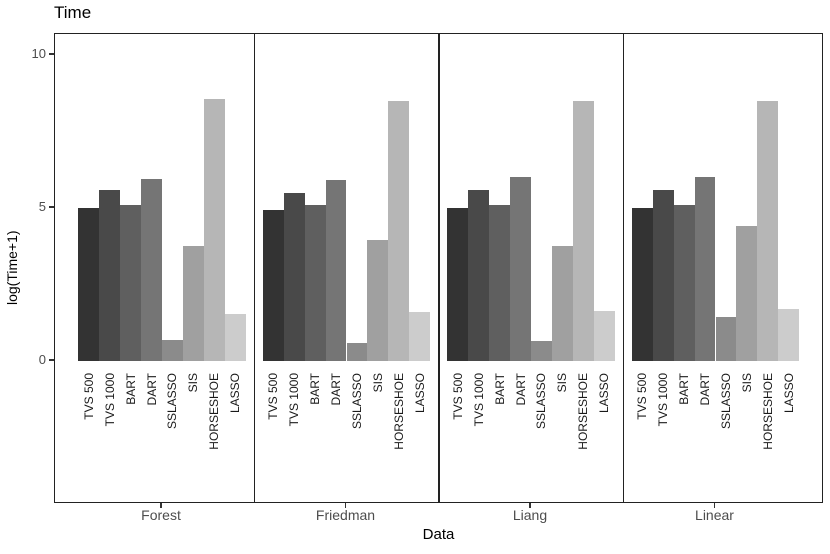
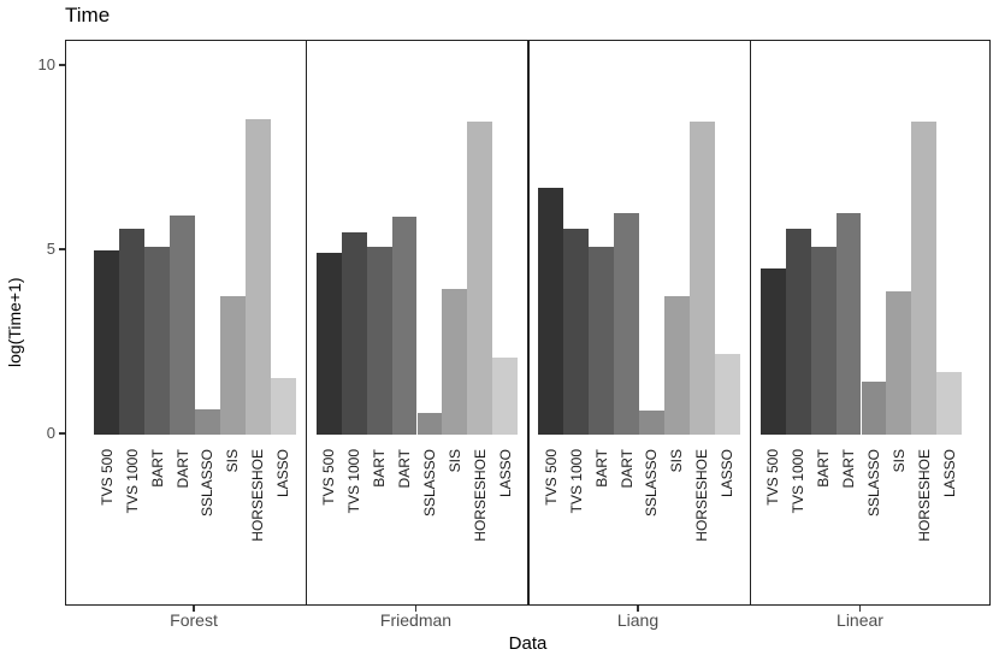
LASSO/Friedman: 1.6 -> 2.1
TVS 500/Liang: 5.0 -> 6.7
LASSO/Liang: 1.6 -> 2.2
TVS 500/Linear: 5.0 -> 4.5
SIS/Linear: 4.4 -> 3.9
